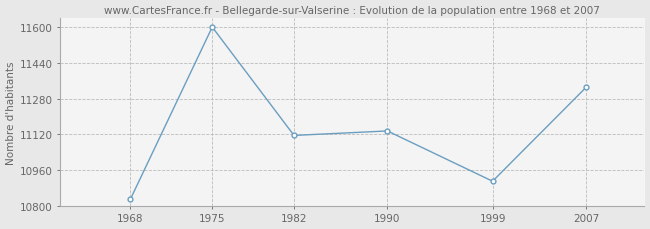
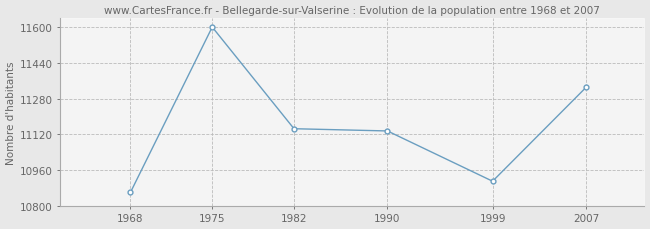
1968: 10830 -> 10860
1982: 11115 -> 11145
